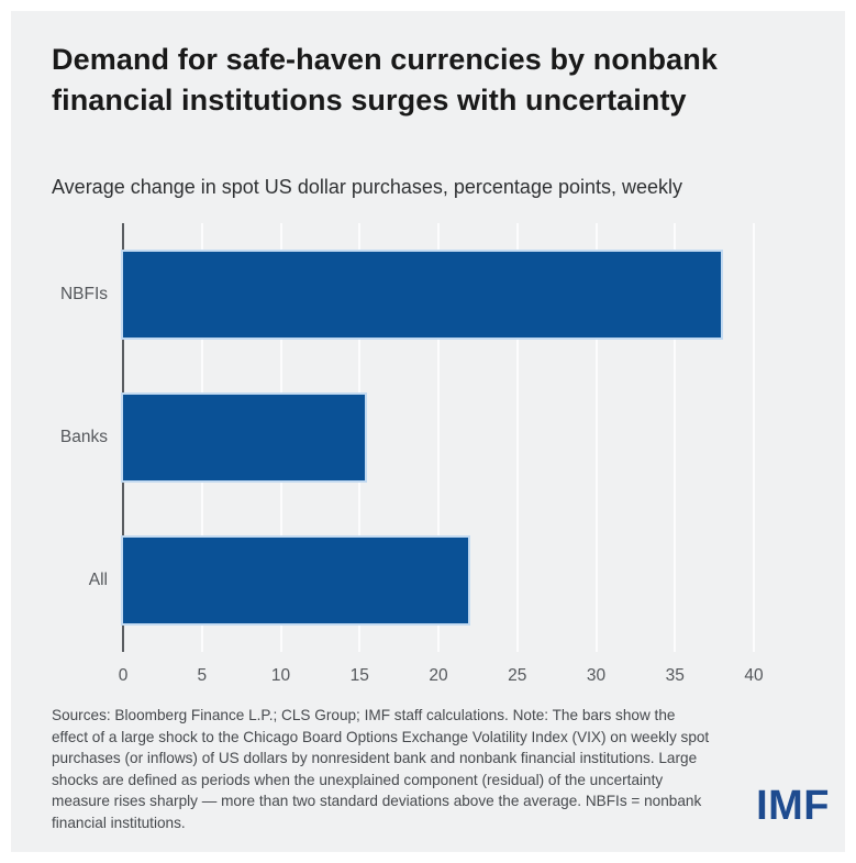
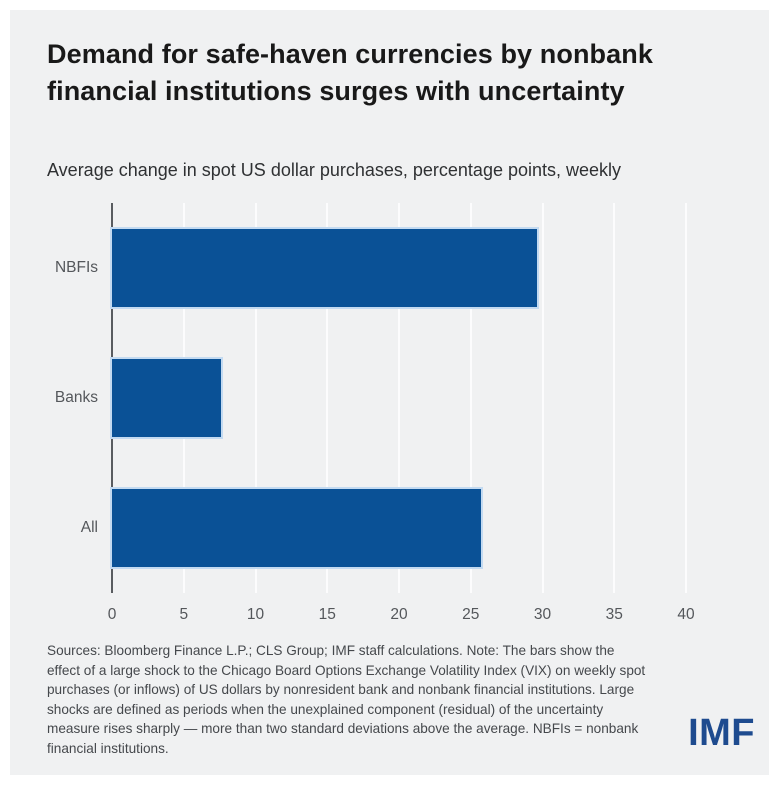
NBFIs: 37.9 -> 29.6
Banks: 15.3 -> 7.6
All: 21.9 -> 25.7
